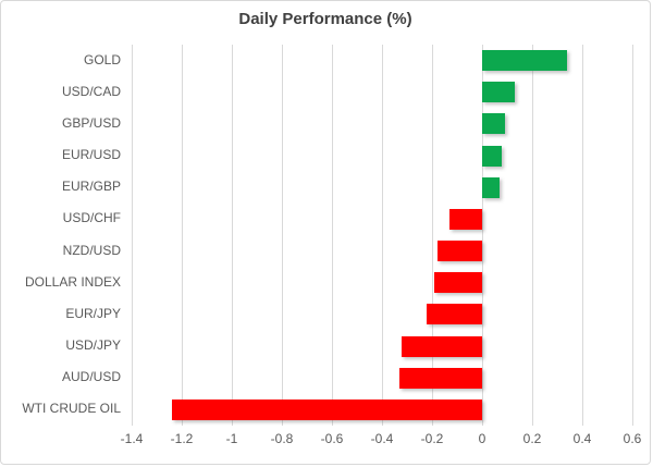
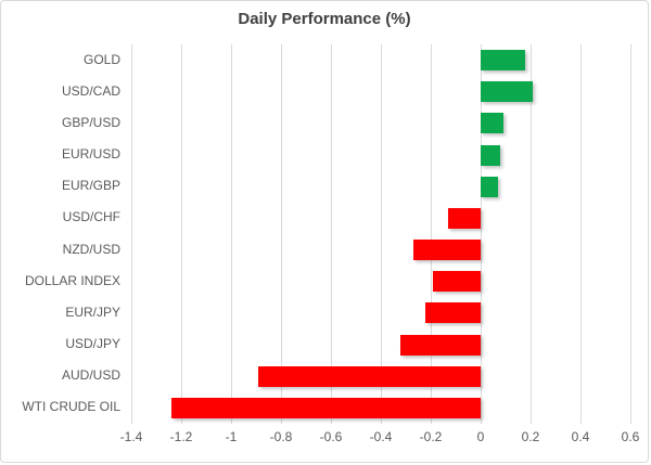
GOLD: 0.34 -> 0.18
USD/CAD: 0.13 -> 0.21
NZD/USD: -0.18 -> -0.27
AUD/USD: -0.33 -> -0.89
